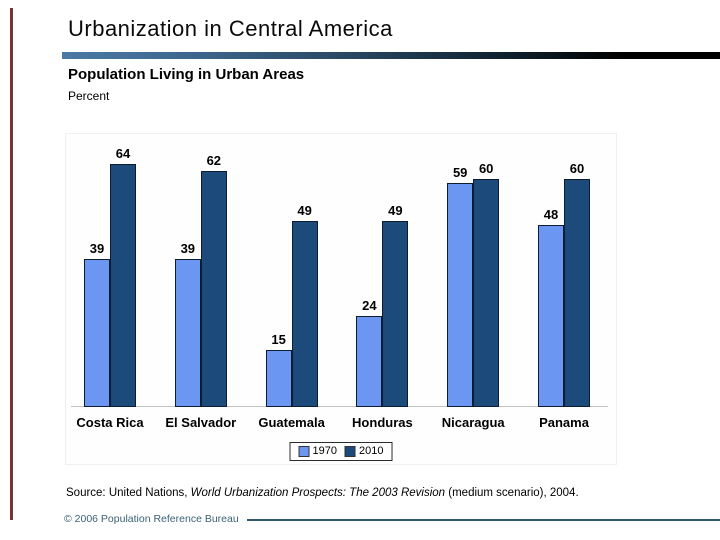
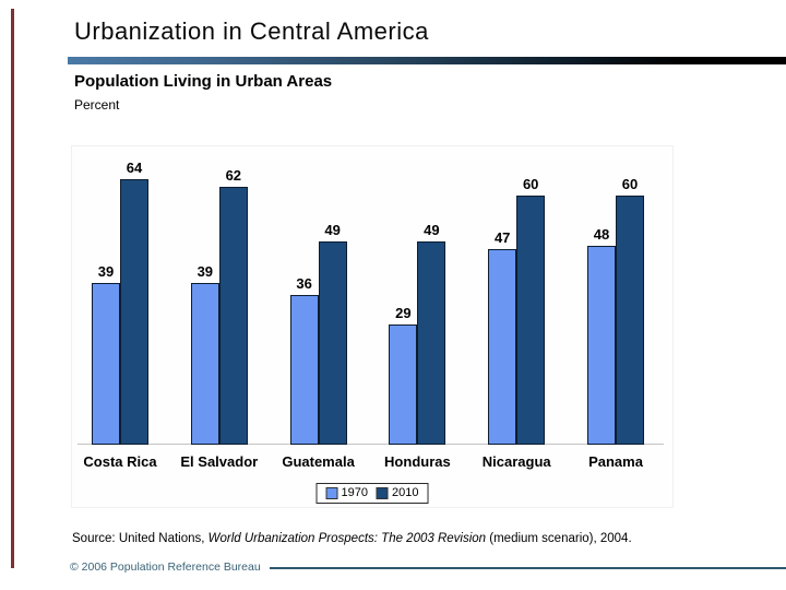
1970/Guatemala: 15 -> 36
1970/Honduras: 24 -> 29
1970/Nicaragua: 59 -> 47
